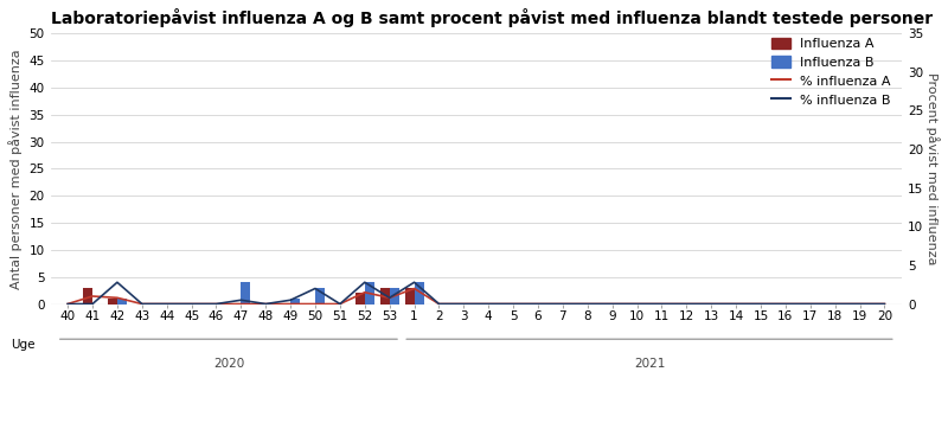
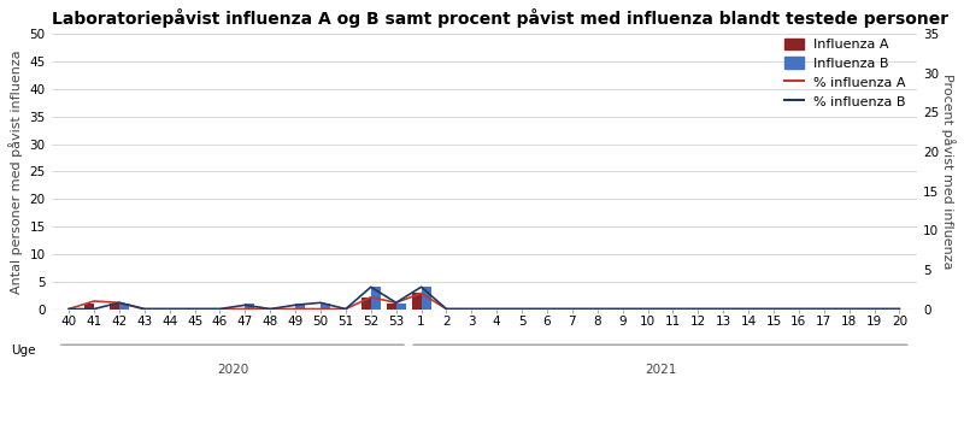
Influenza A/41: 3 -> 1
% influenza B/42: 2.8 -> 0.8
Influenza B/47: 4 -> 1
% influenza B/50: 2.0 -> 0.8
Influenza B/50: 3 -> 1
Influenza A/53: 3 -> 1
Influenza B/53: 3 -> 1
